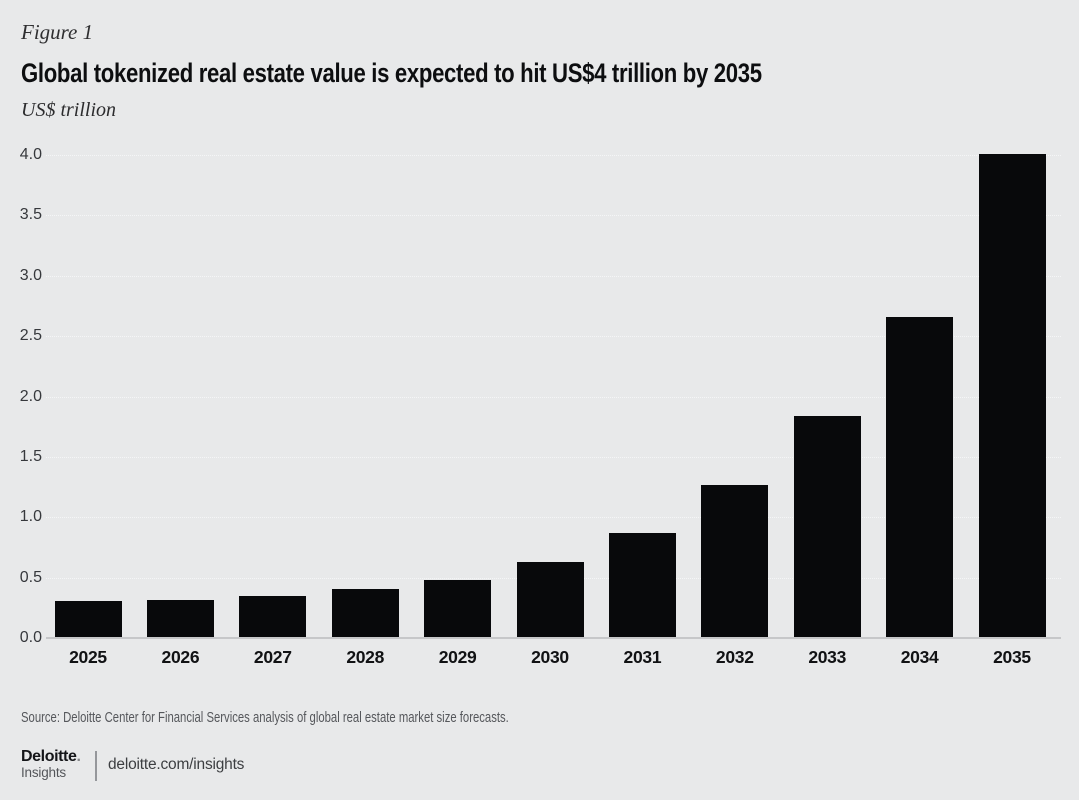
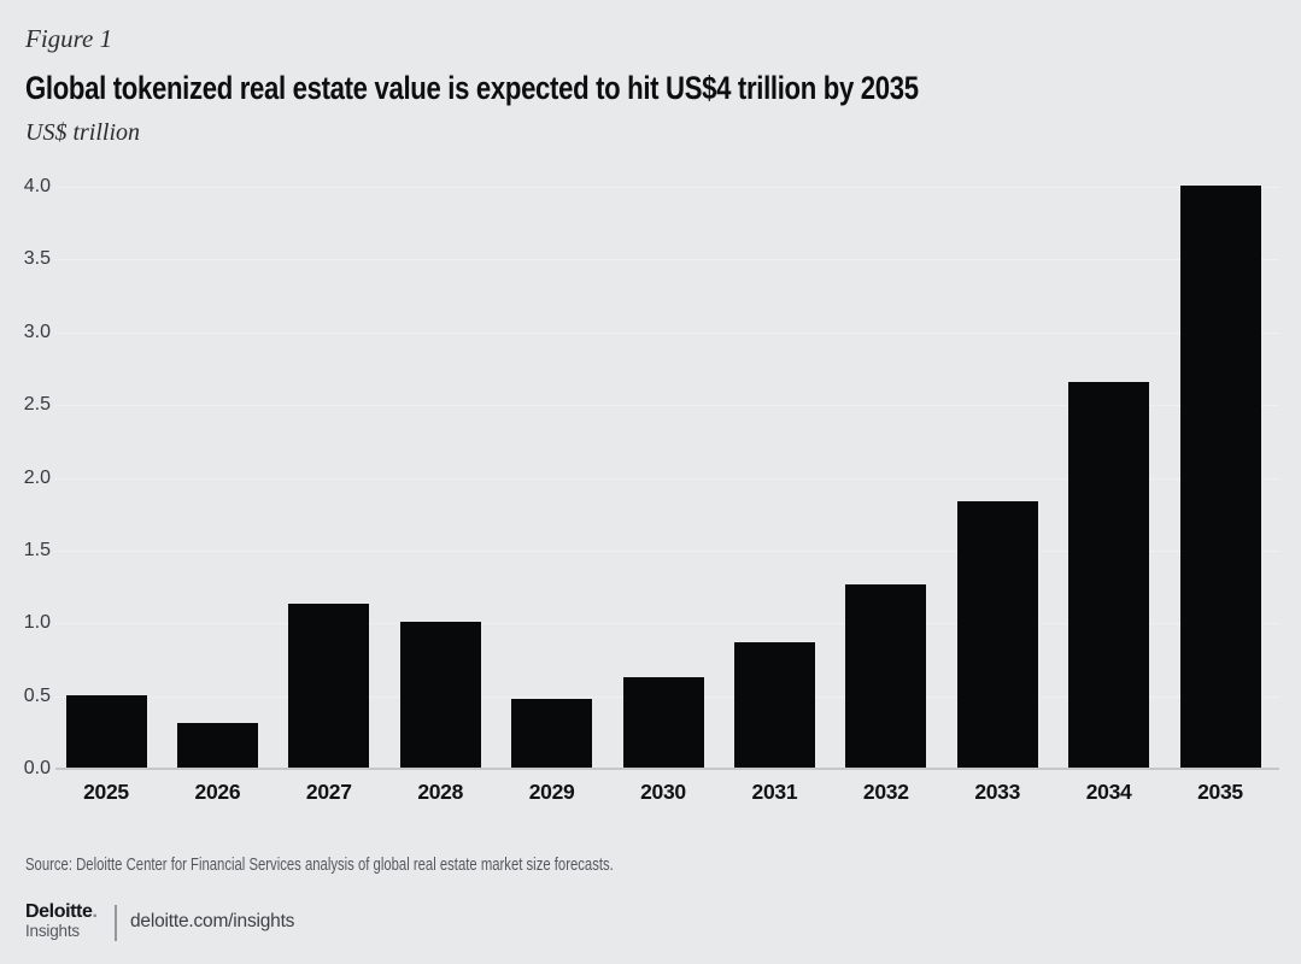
2025: 0.30 -> 0.50
2027: 0.34 -> 1.13
2028: 0.40 -> 1.00
